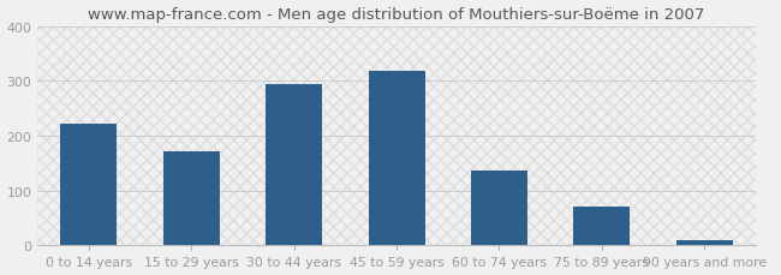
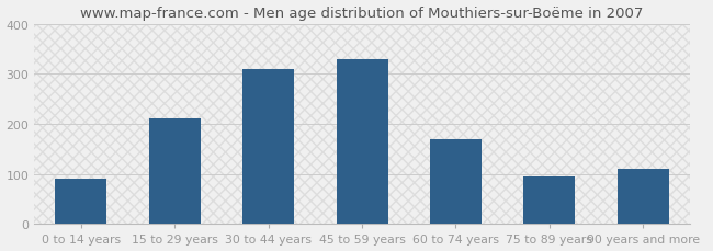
0 to 14 years: 222 -> 90
15 to 29 years: 172 -> 210
30 to 44 years: 295 -> 310
45 to 59 years: 317 -> 330
60 to 74 years: 136 -> 170
75 to 89 years: 70 -> 95
90 years and more: 10 -> 110
